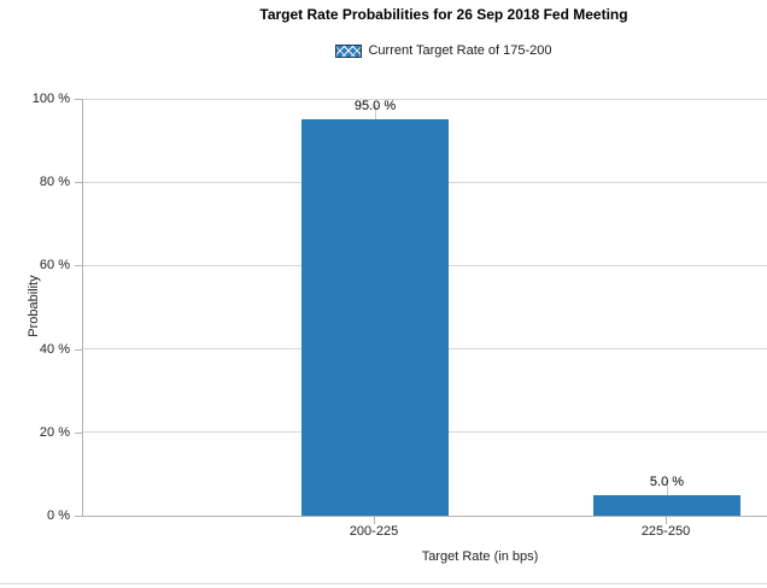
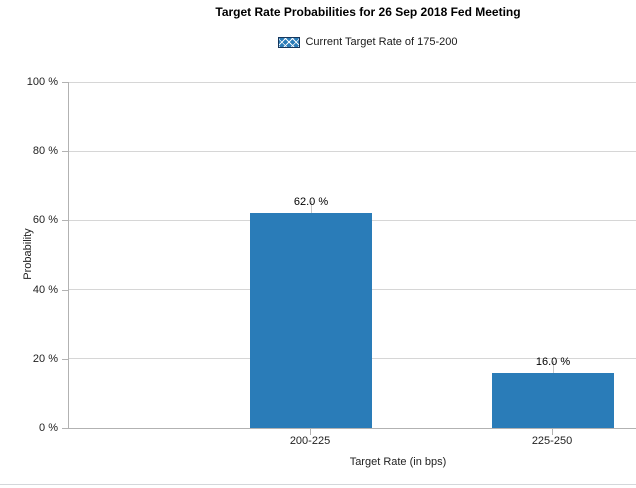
200-225: 95.0 -> 62.0
225-250: 5.0 -> 16.0
